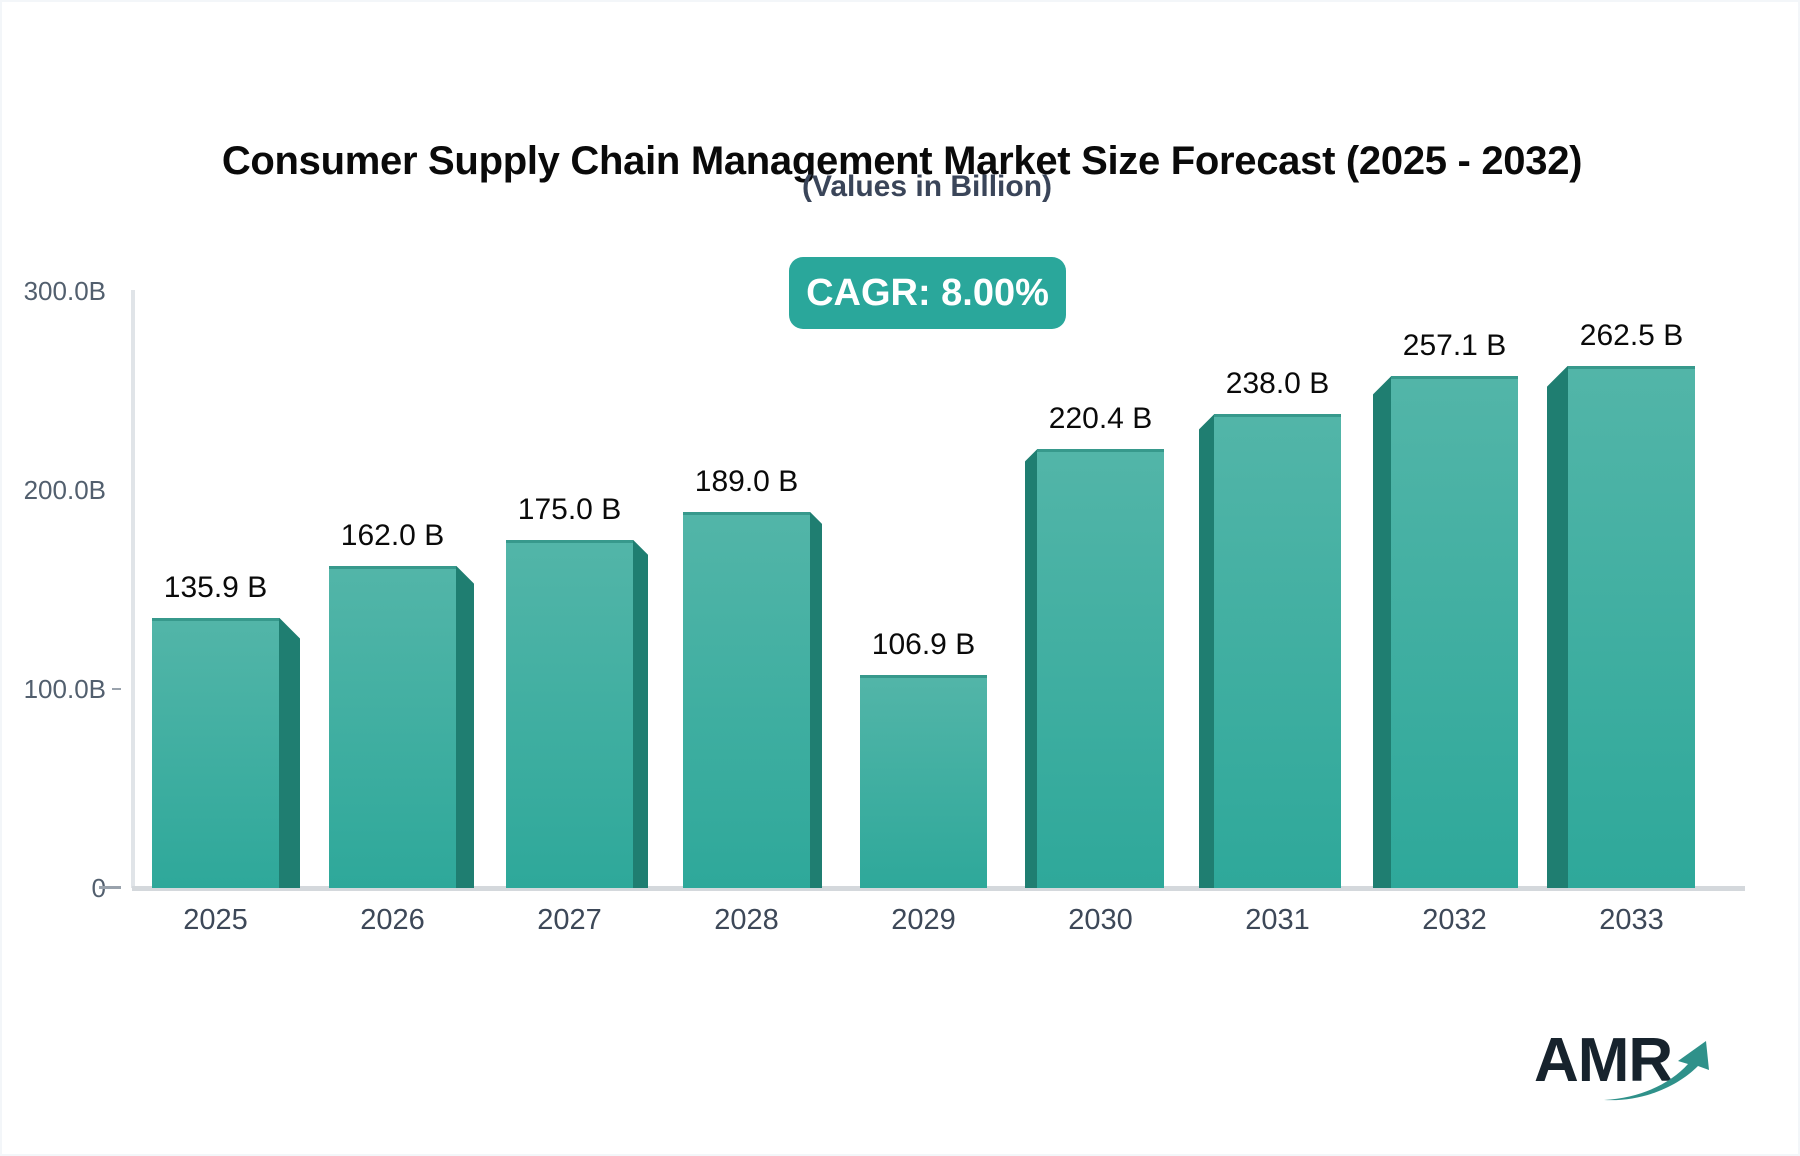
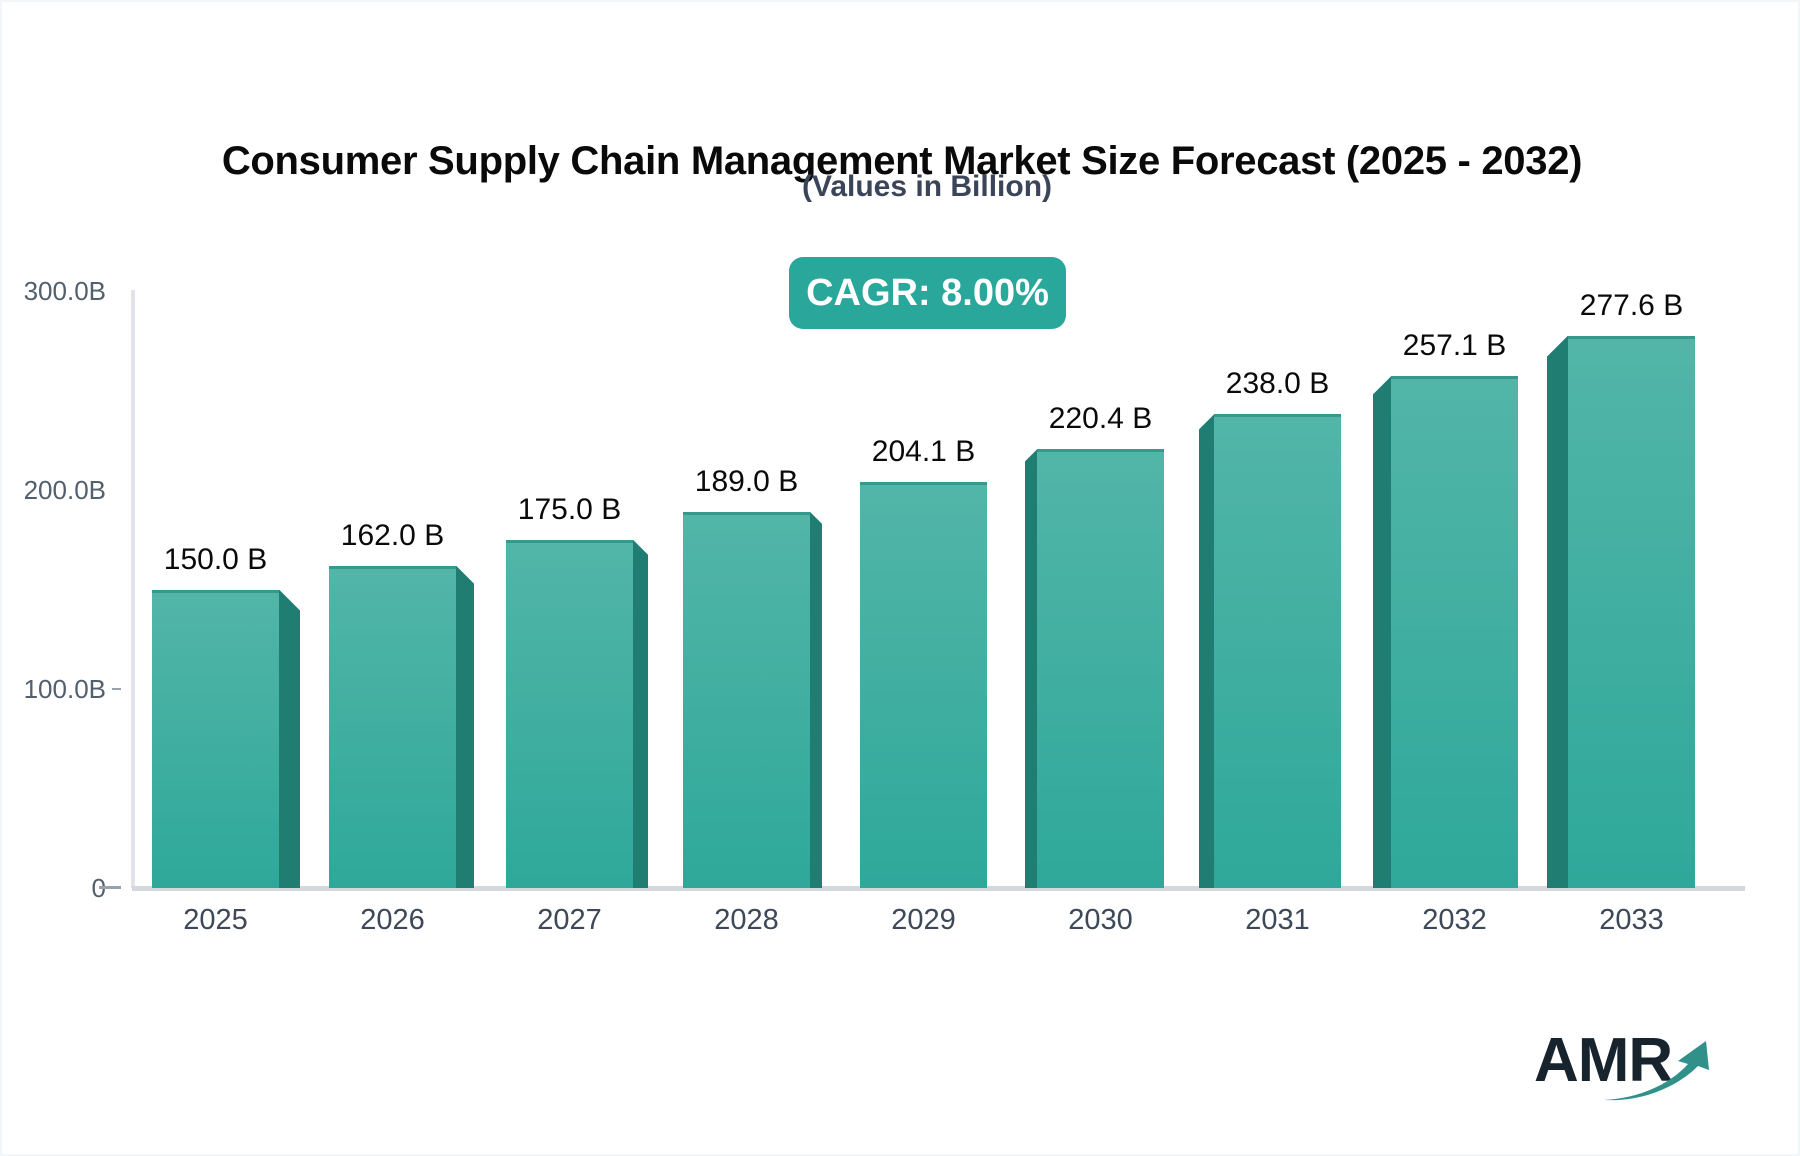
2025: 135.9 -> 150.0
2029: 106.9 -> 204.1
2033: 262.5 -> 277.6
